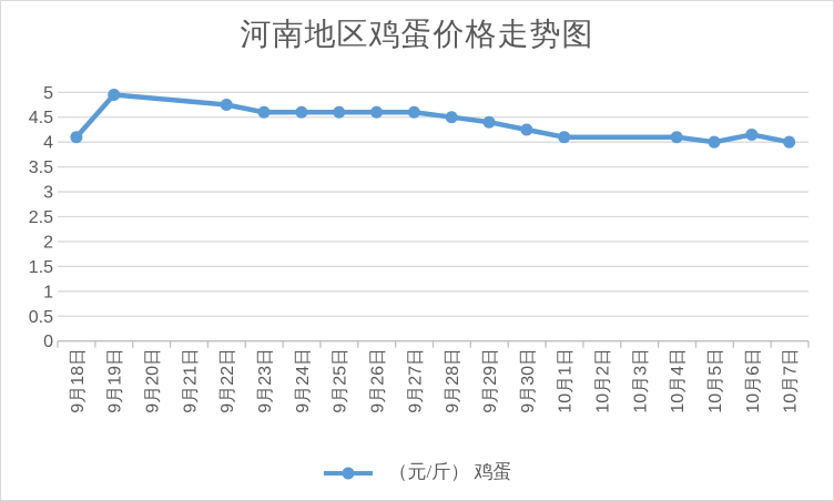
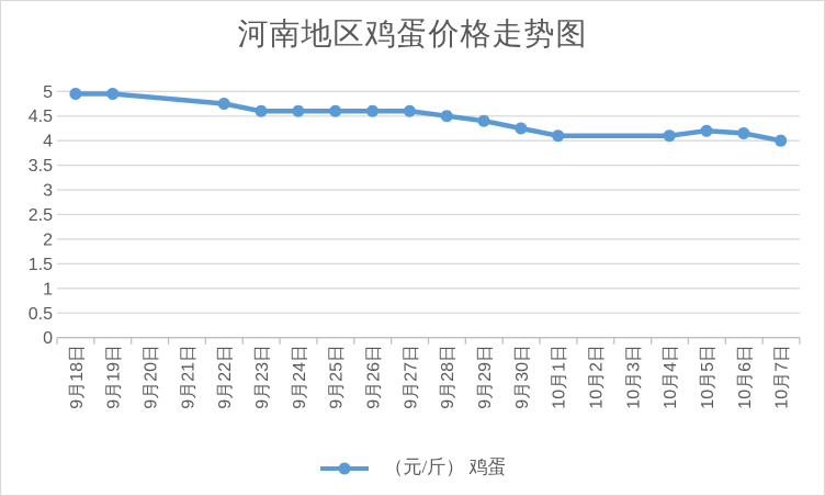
9月18日: 4.1 -> 5.0
10月5日: 4.0 -> 4.2
